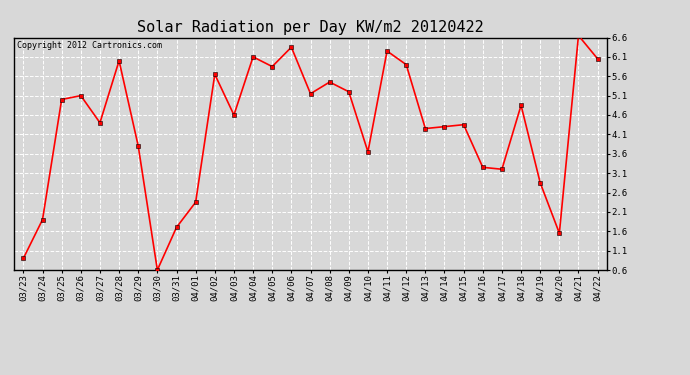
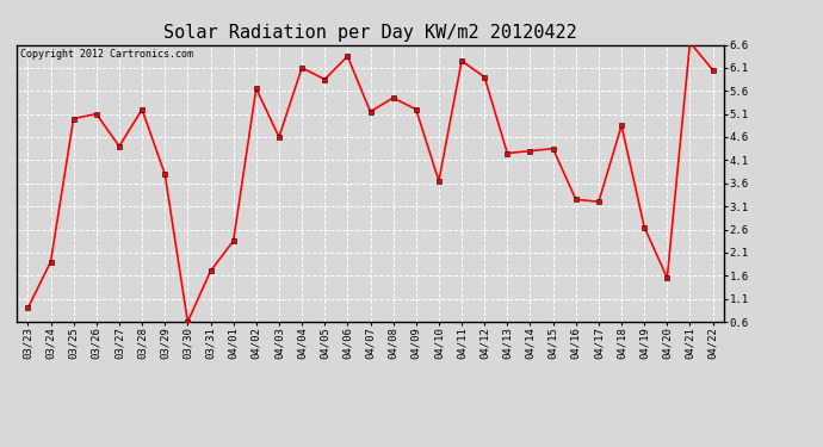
03/28: 6.00 -> 5.20
04/19: 2.85 -> 2.65
